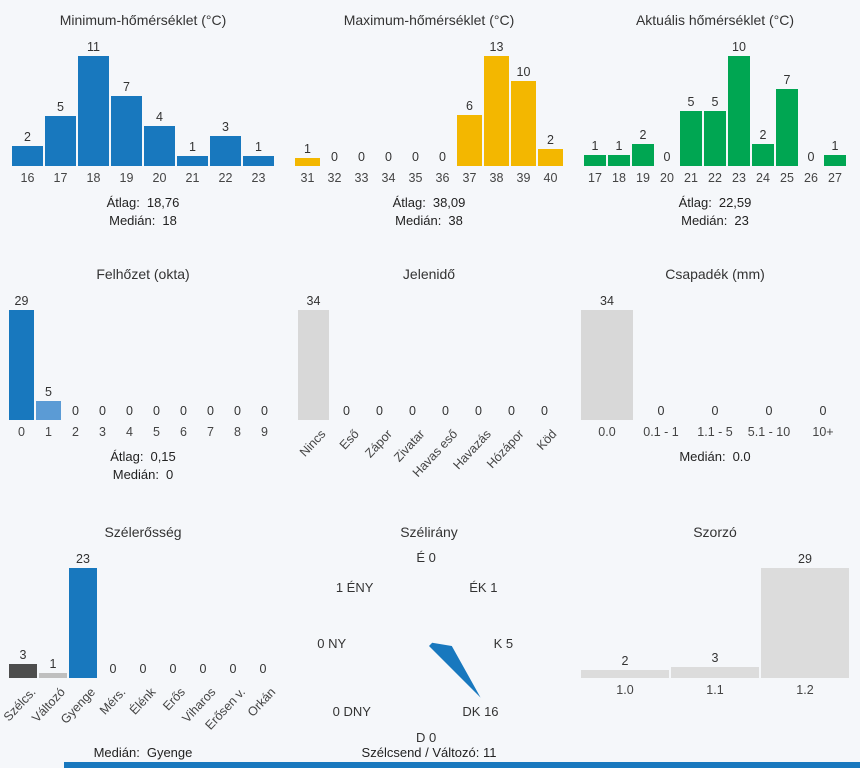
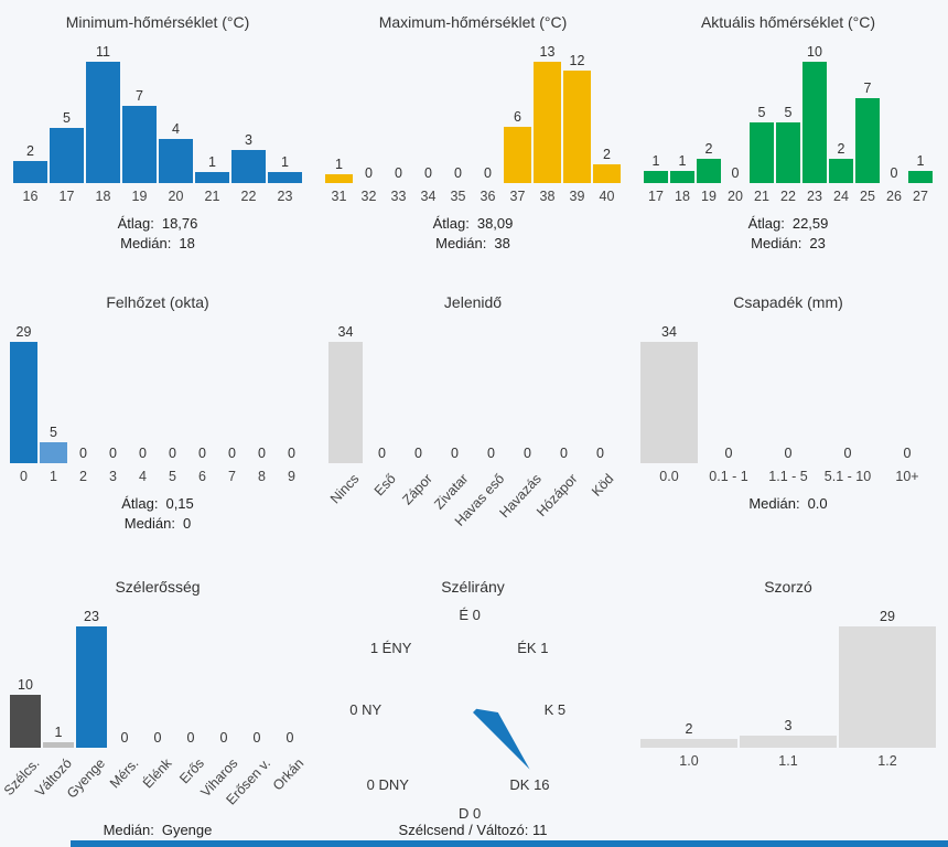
Maximum-hőmérséklet (°C)/39: 10 -> 12
Szélerősség/Szélcs.: 3 -> 10
